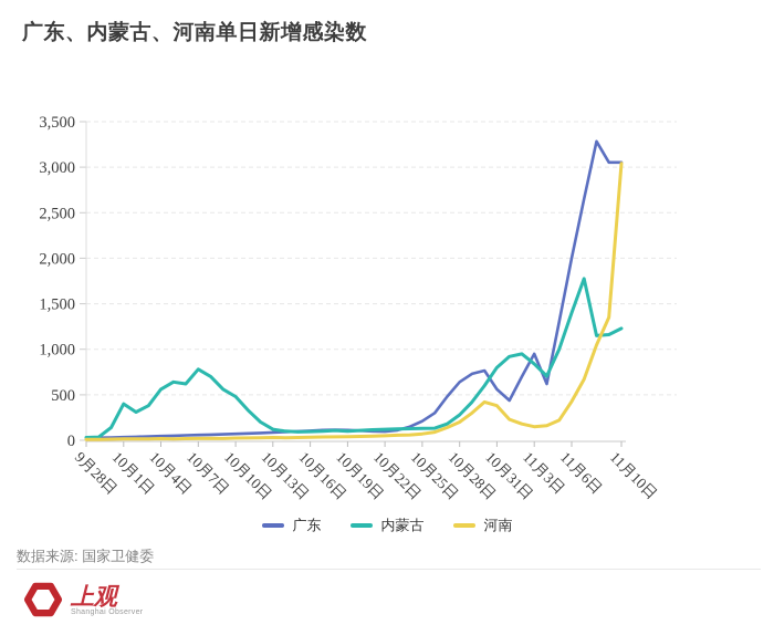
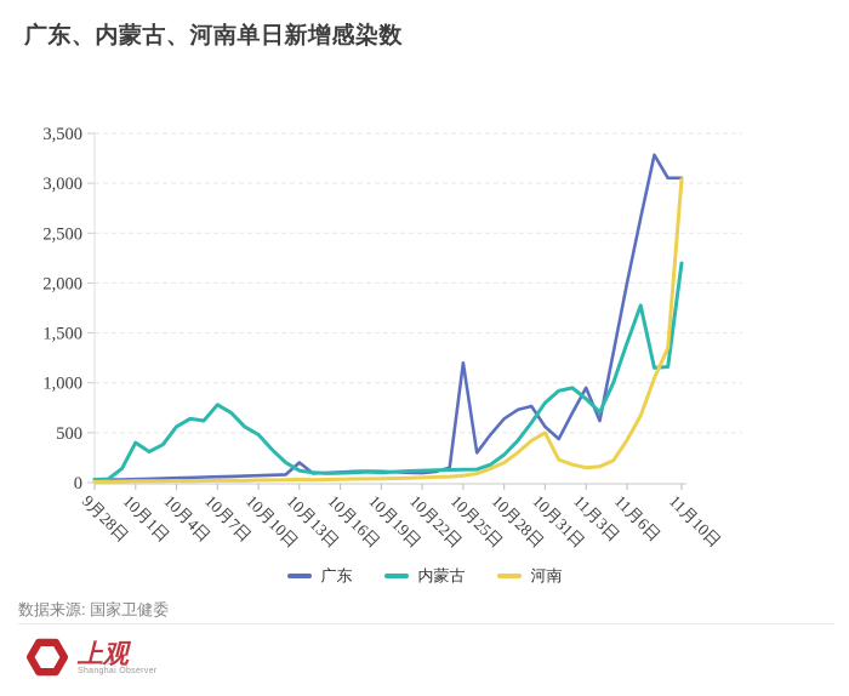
广东/10月13日: 100 -> 200
广东/10月25日: 200 -> 1200
河南/10月31日: 400 -> 500
内蒙古/11月10日: 1200 -> 2200
